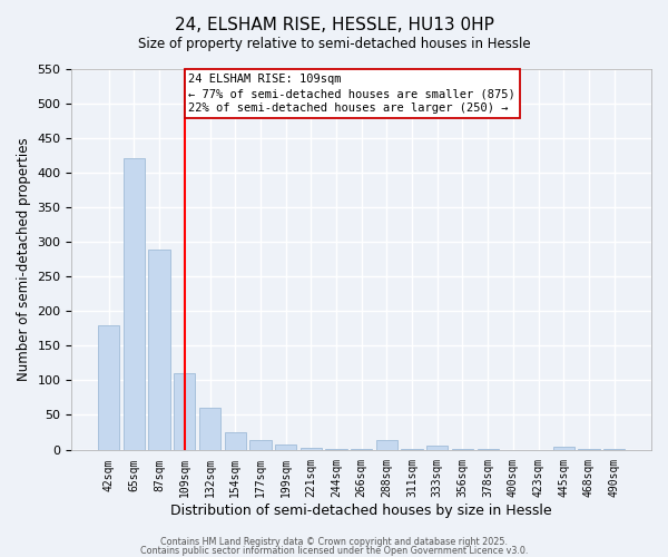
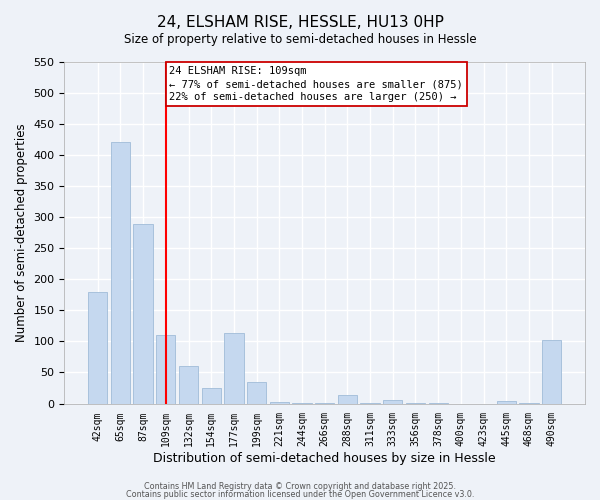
177sqm: 14 -> 114
199sqm: 7 -> 34
490sqm: 1 -> 102
